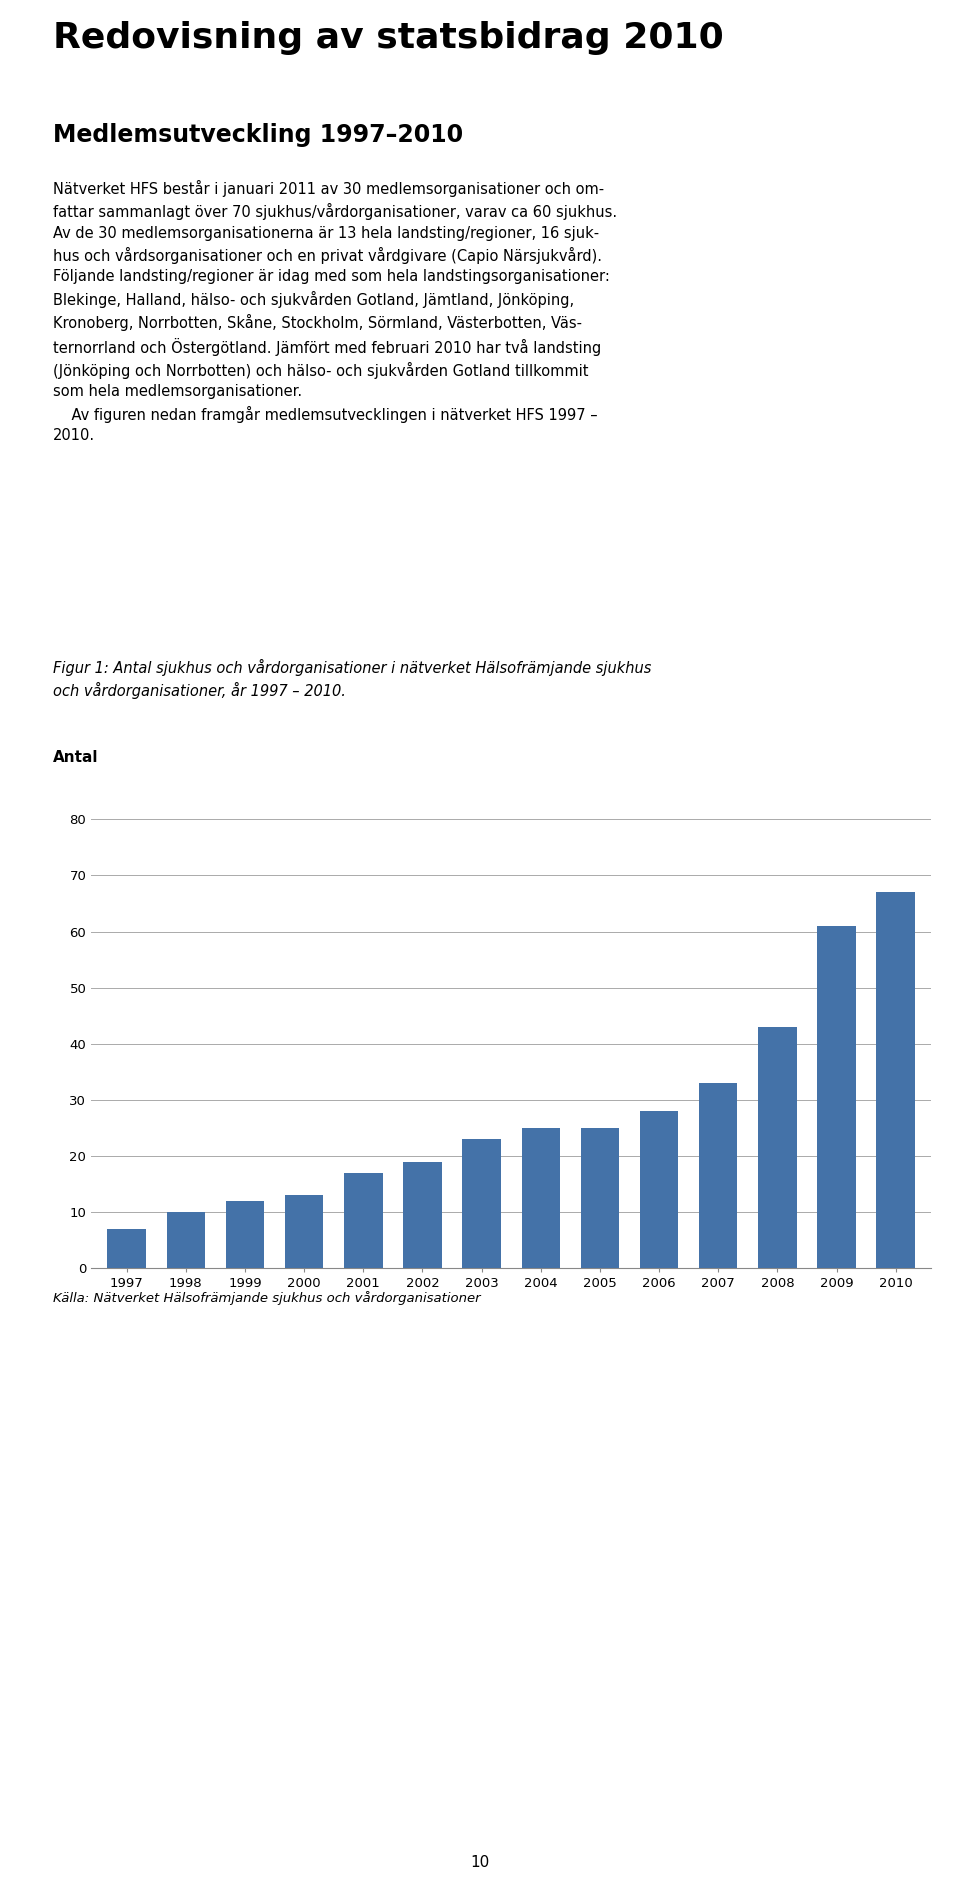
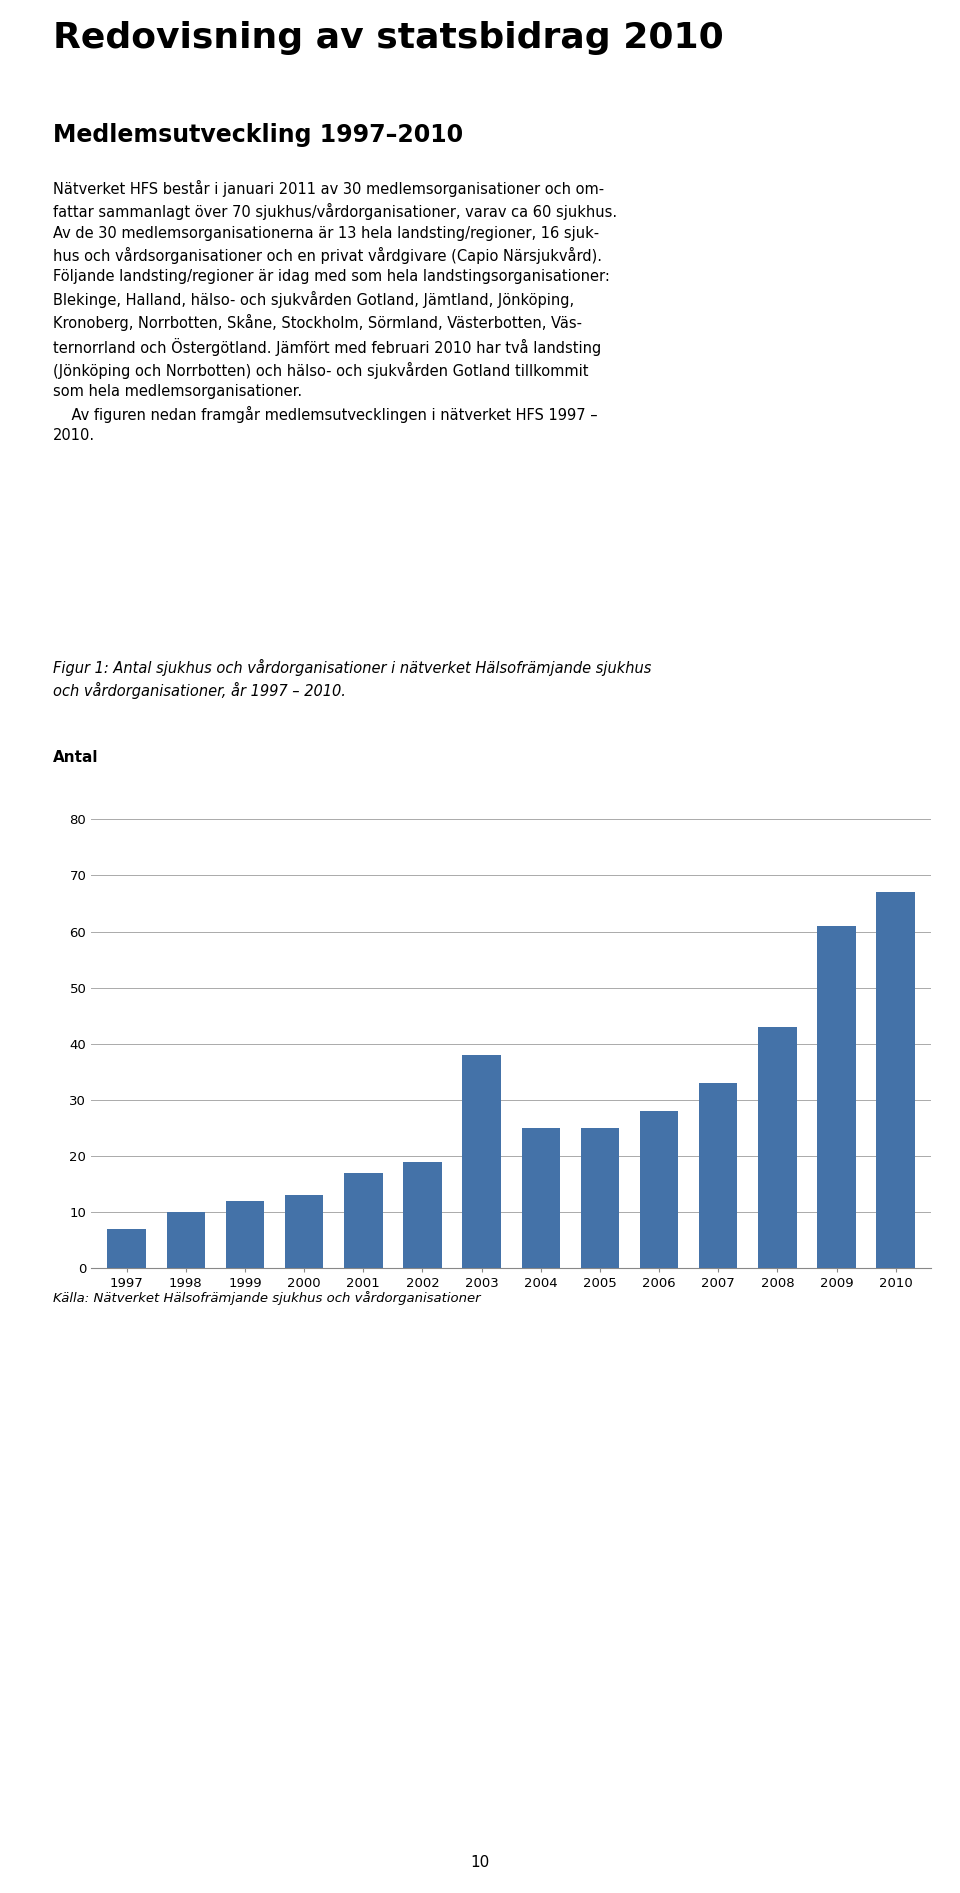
2003: 23 -> 38
